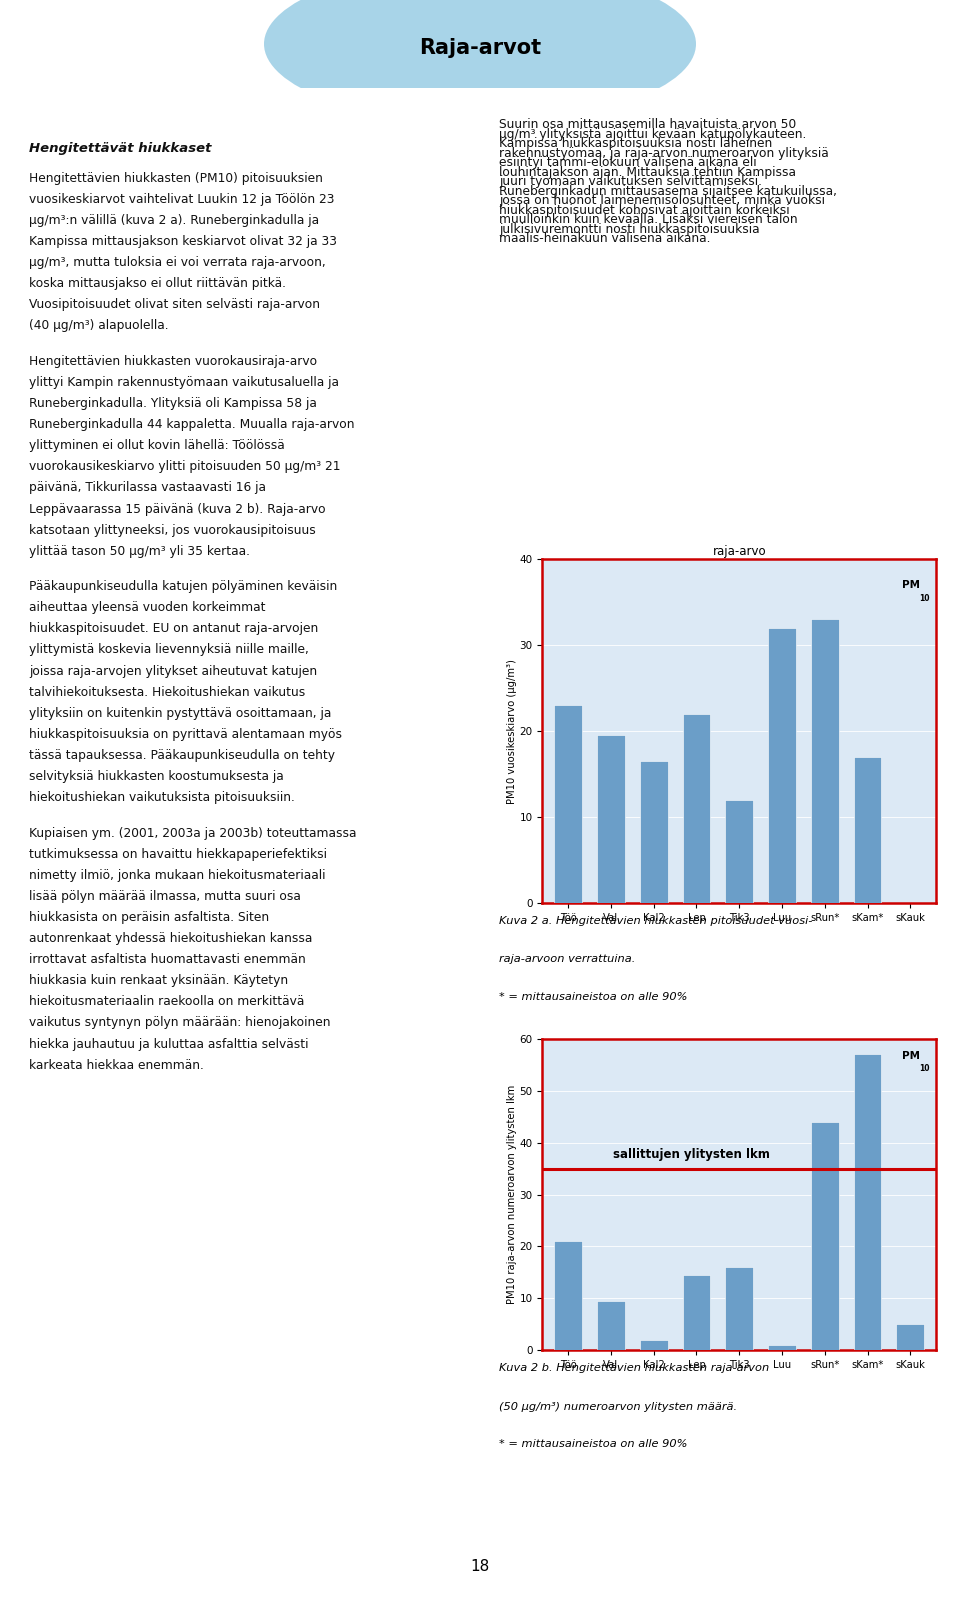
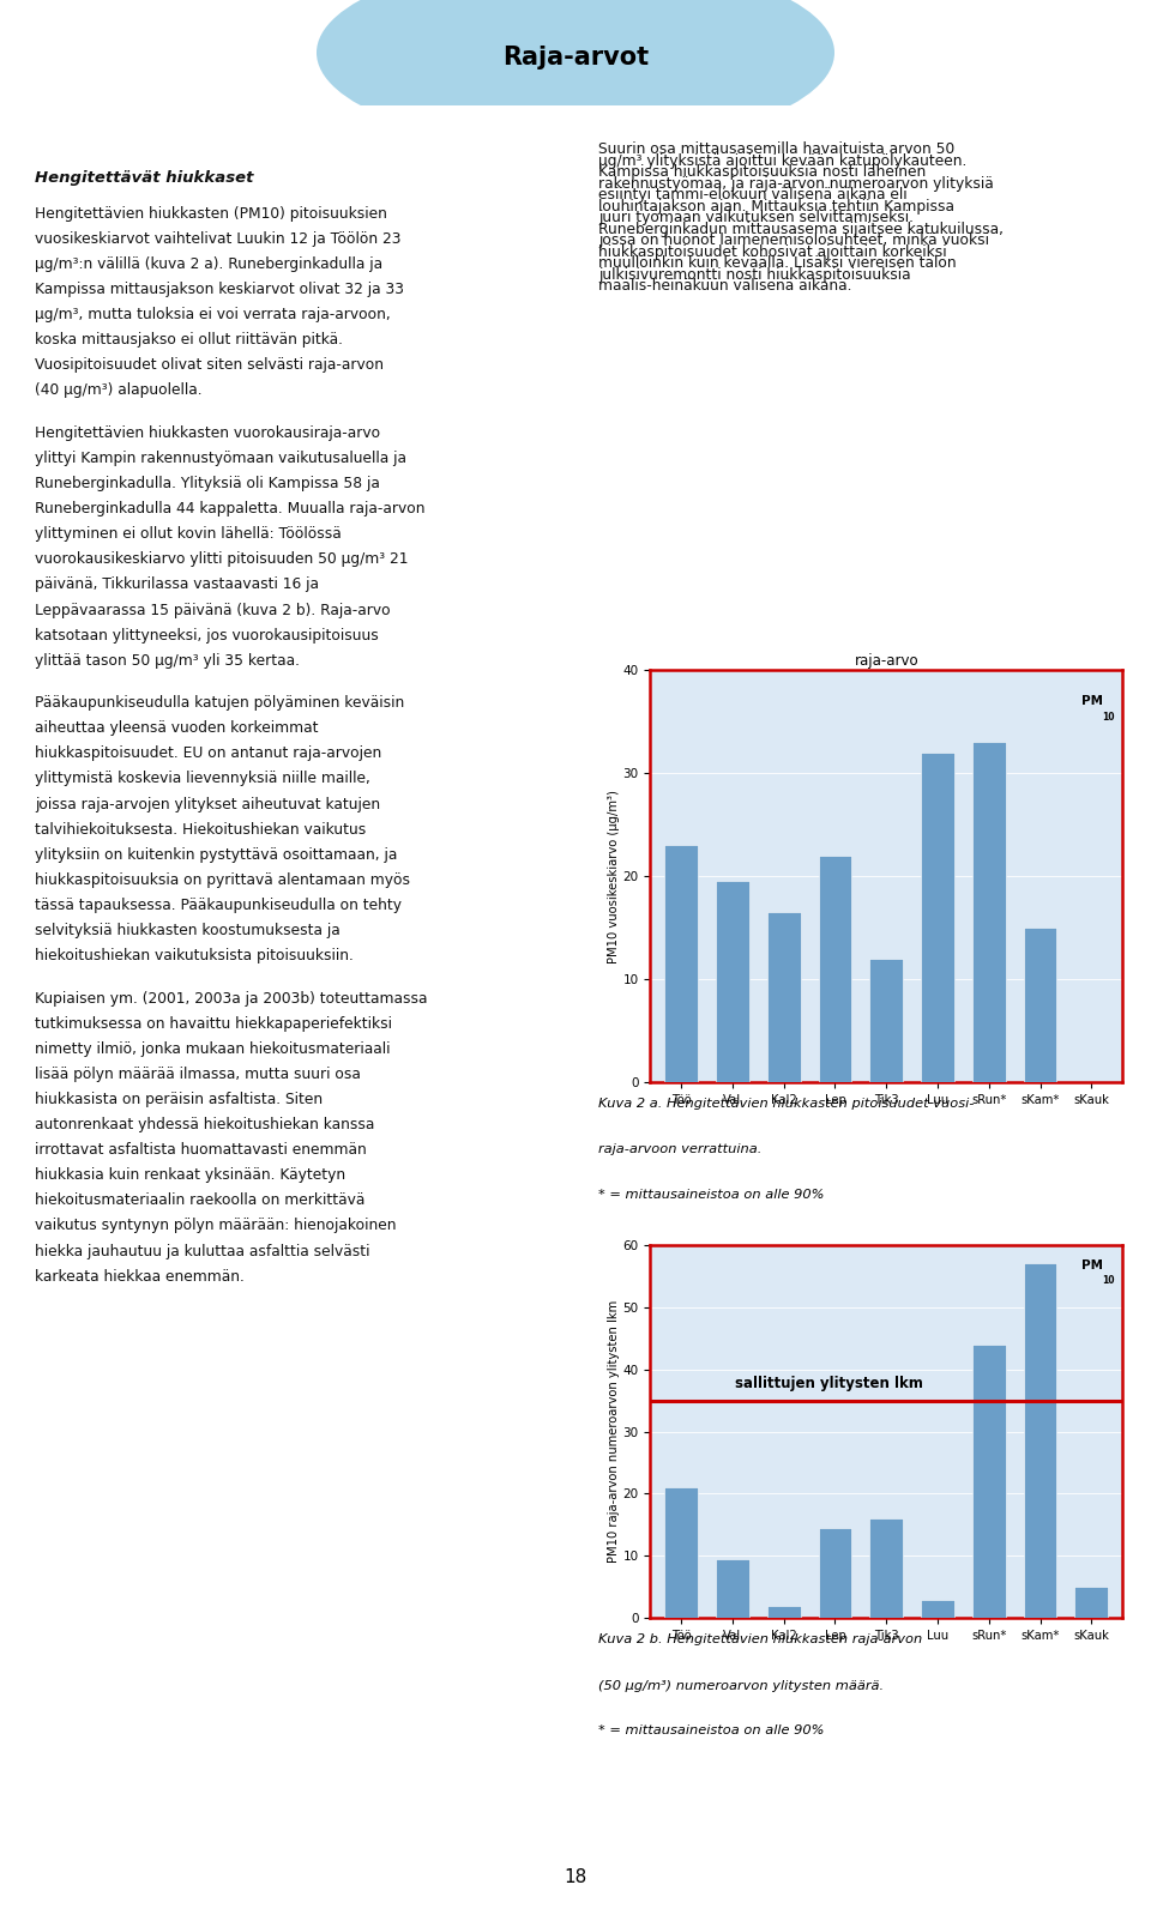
raja-arvo/sKam*: 17.0 -> 15.0
Luu: 1.0 -> 3.0
